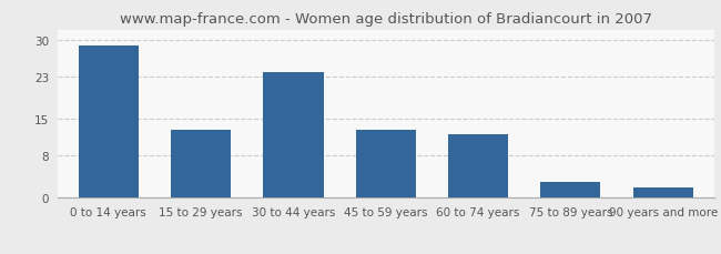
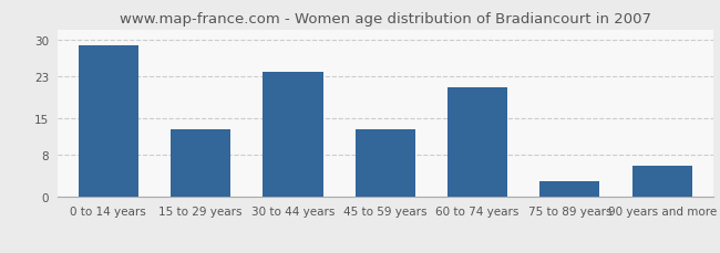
60 to 74 years: 12 -> 21
90 years and more: 2 -> 6
